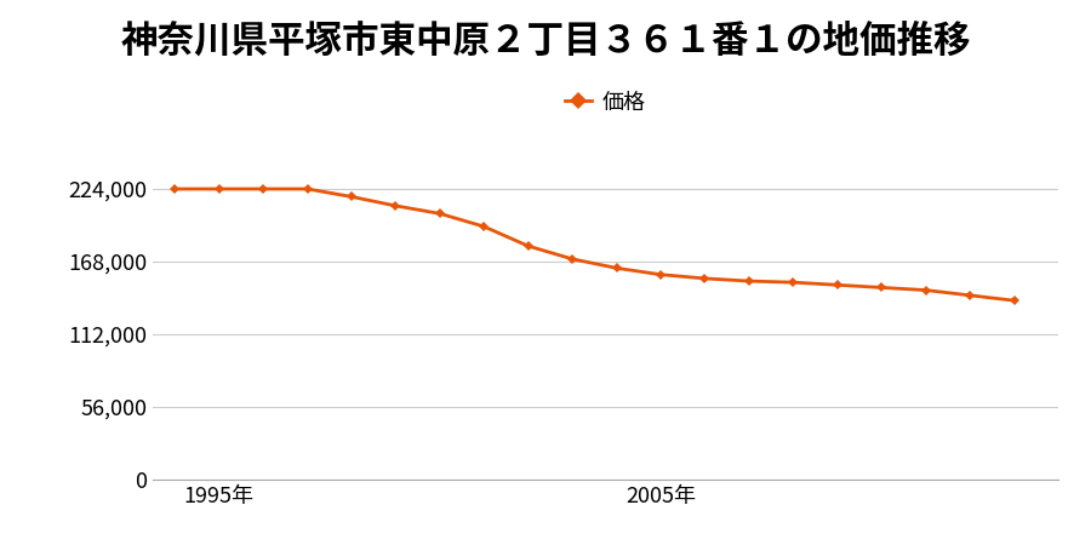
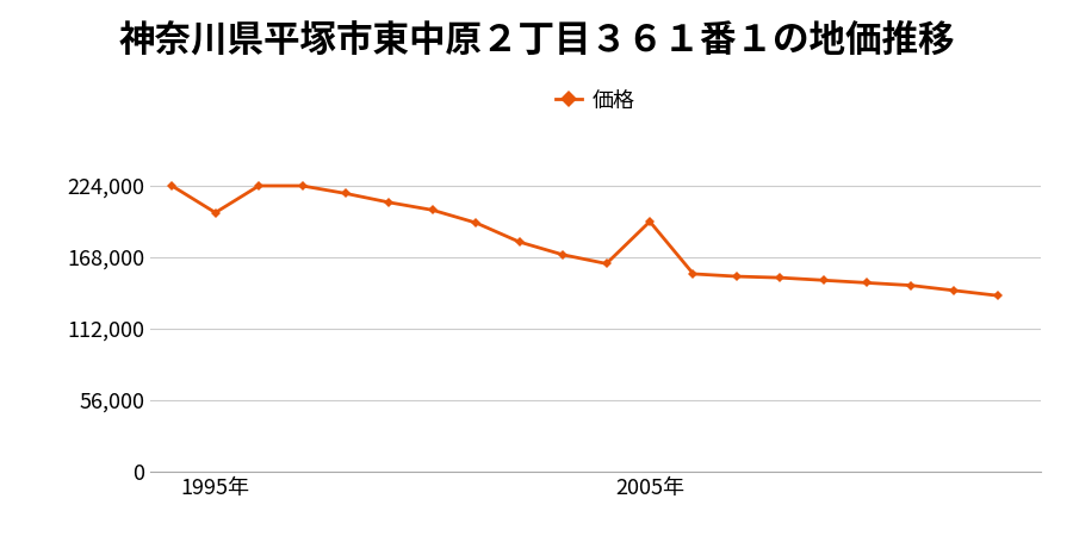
1995年: 224,000 -> 203,000
2005年: 158,000 -> 196,000
